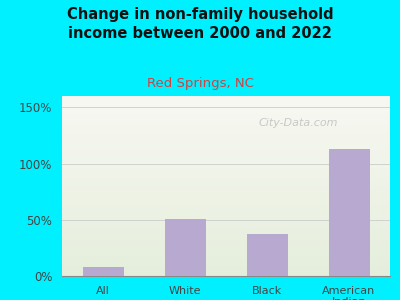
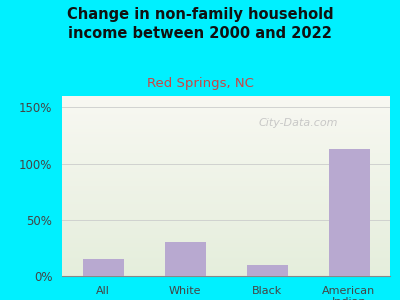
All: 8% -> 15%
White: 51% -> 30%
Black: 37% -> 10%
